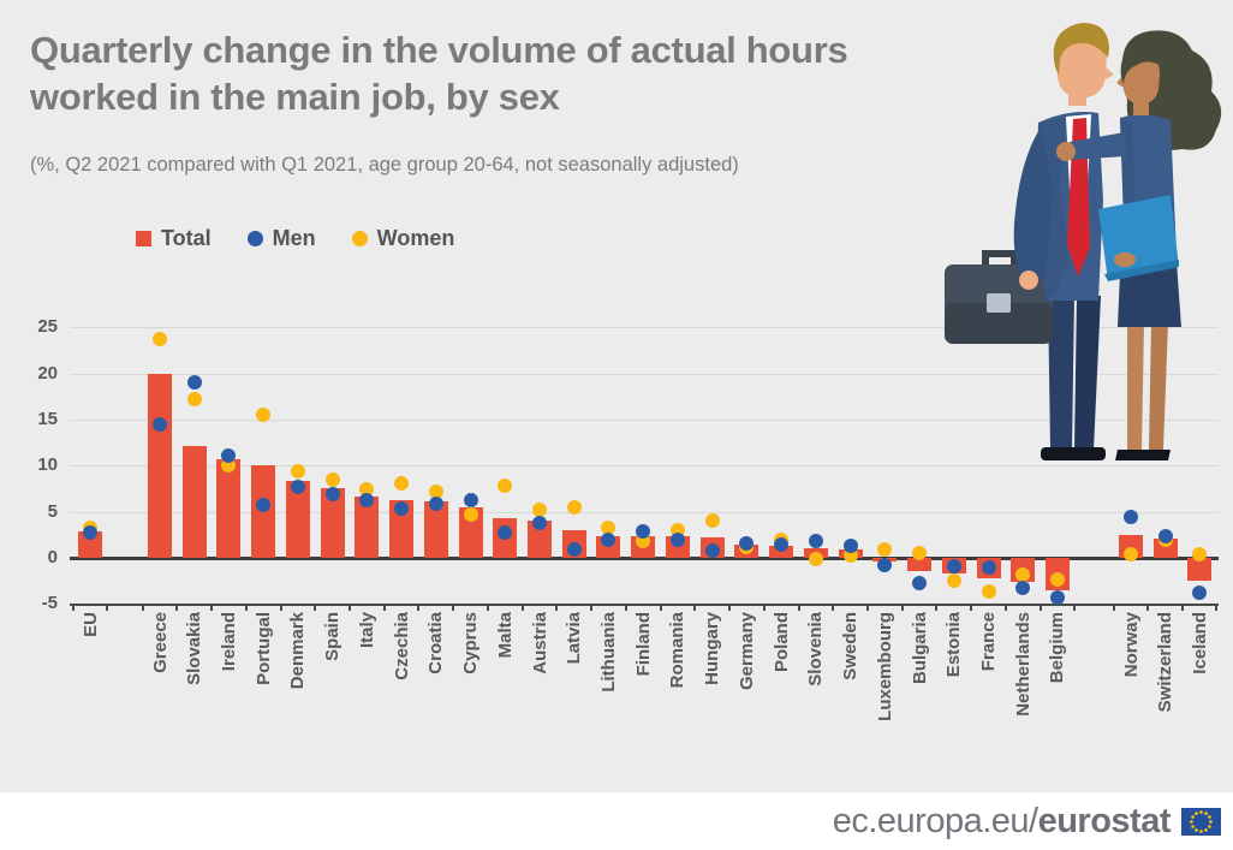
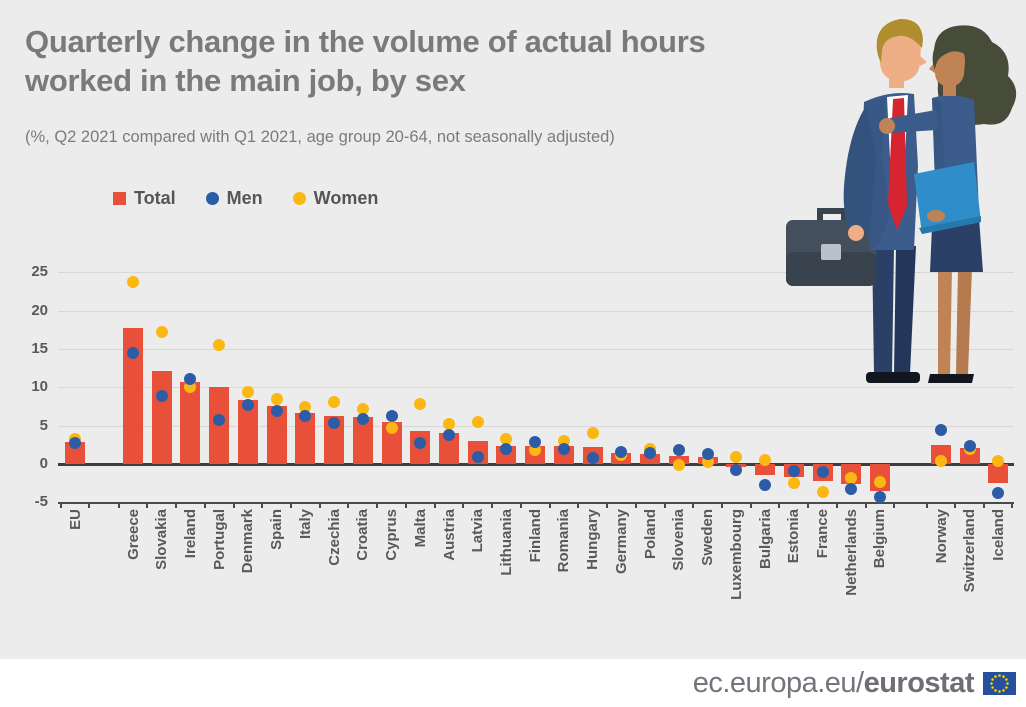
Total/Greece: 20 -> 18
Men/Slovakia: 19 -> 9
